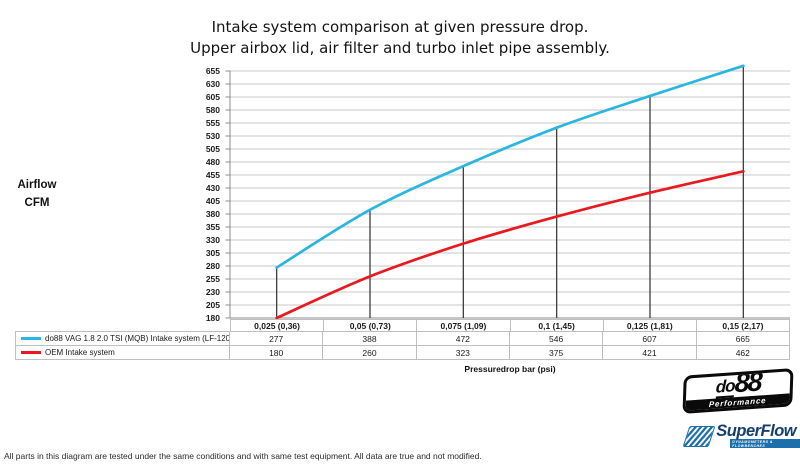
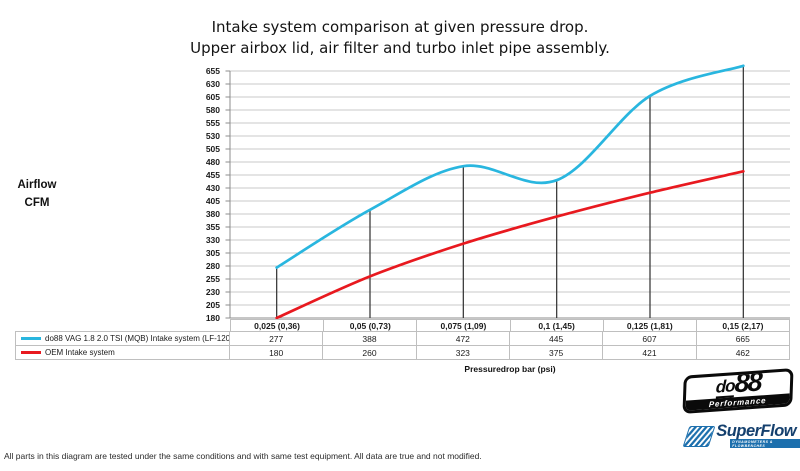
do88 VAG 1.8 2.0 TSI (MQB) Intake system (LF-120)/0,1 (1,45): 546 -> 445
